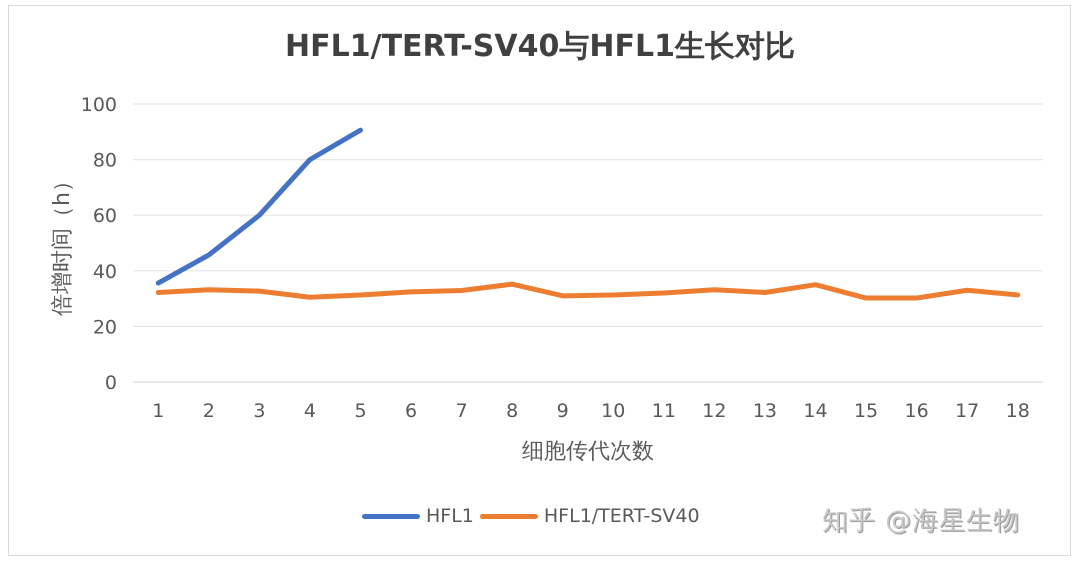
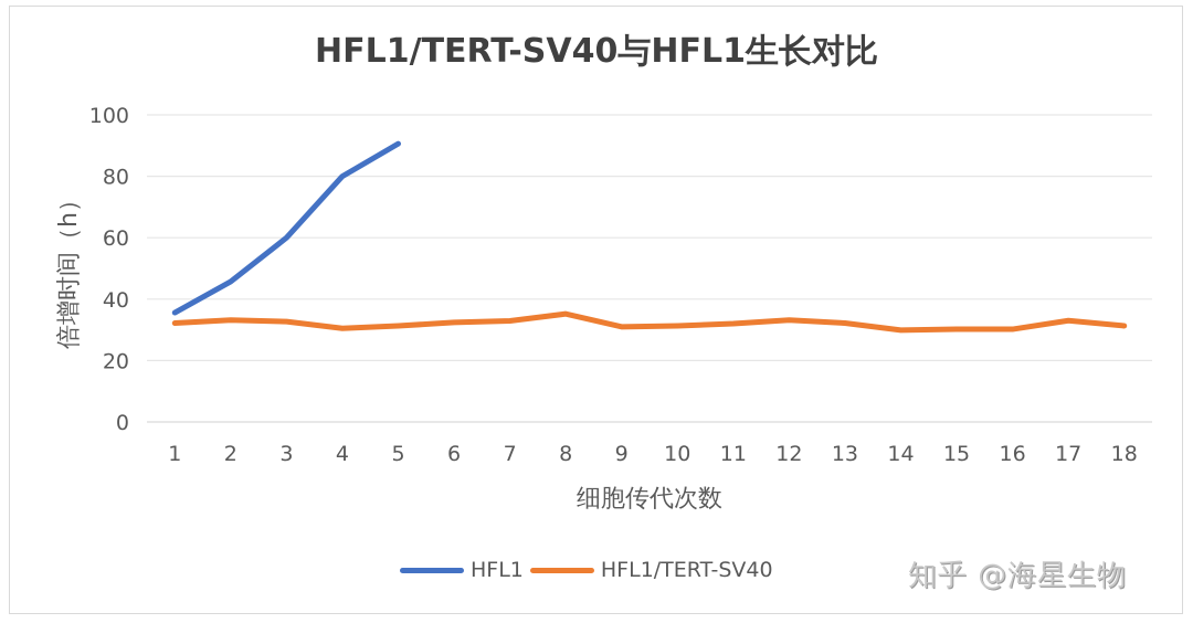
HFL1/TERT-SV40/14: 35 -> 30
